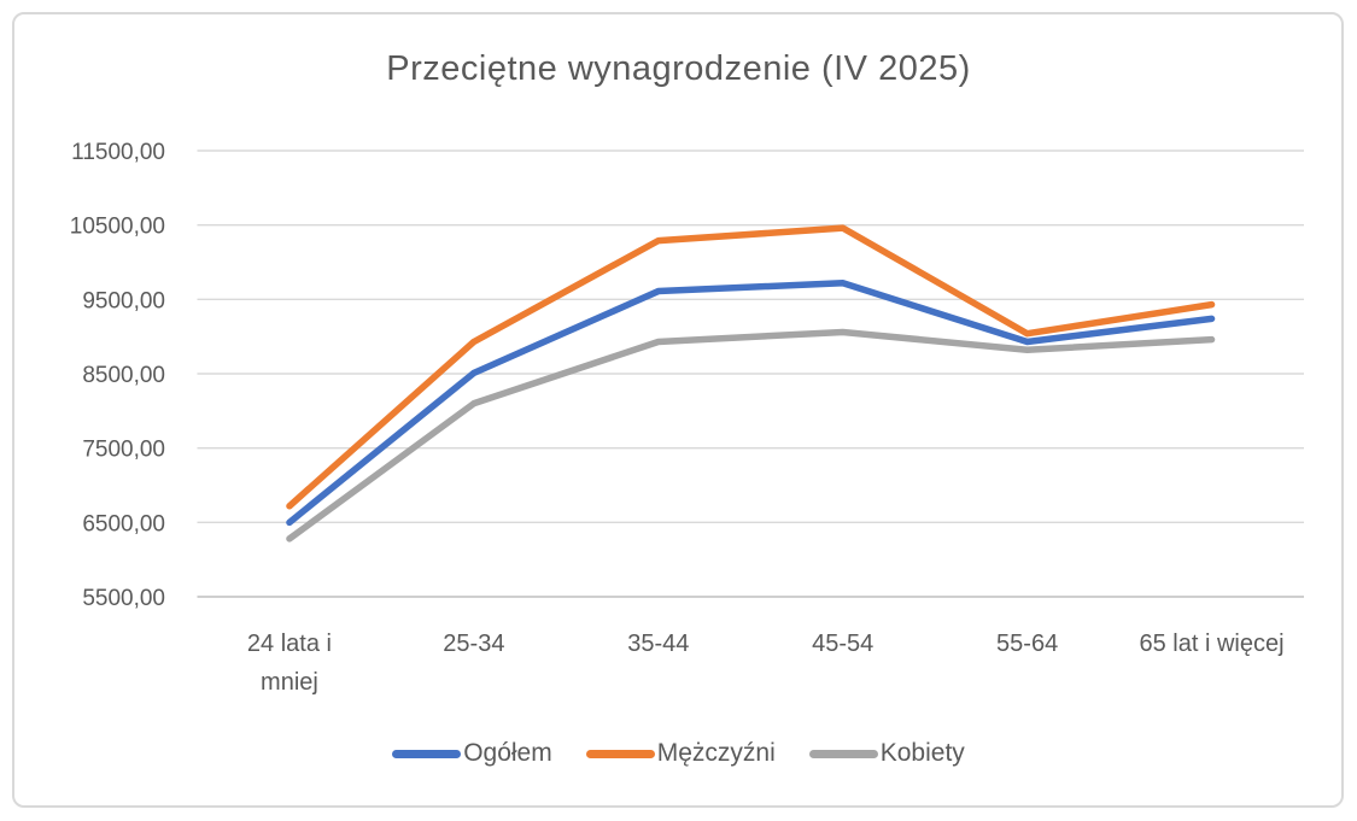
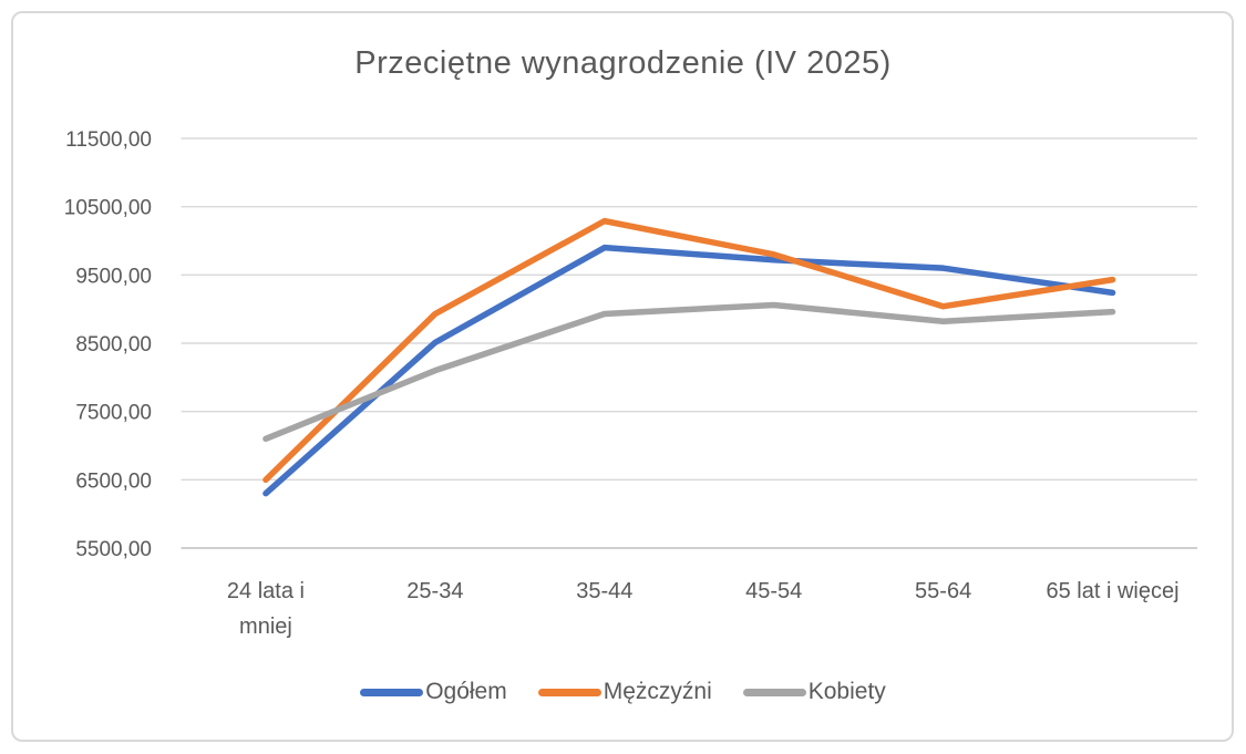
Ogółem/24 lata i mniej: 6500 -> 6300
Mężczyźni/24 lata i mniej: 6700 -> 6500
Kobiety/24 lata i mniej: 6300 -> 7100
Ogółem/35-44: 9600 -> 9900
Mężczyźni/45-54: 10500 -> 9800
Ogółem/55-64: 8900 -> 9600
